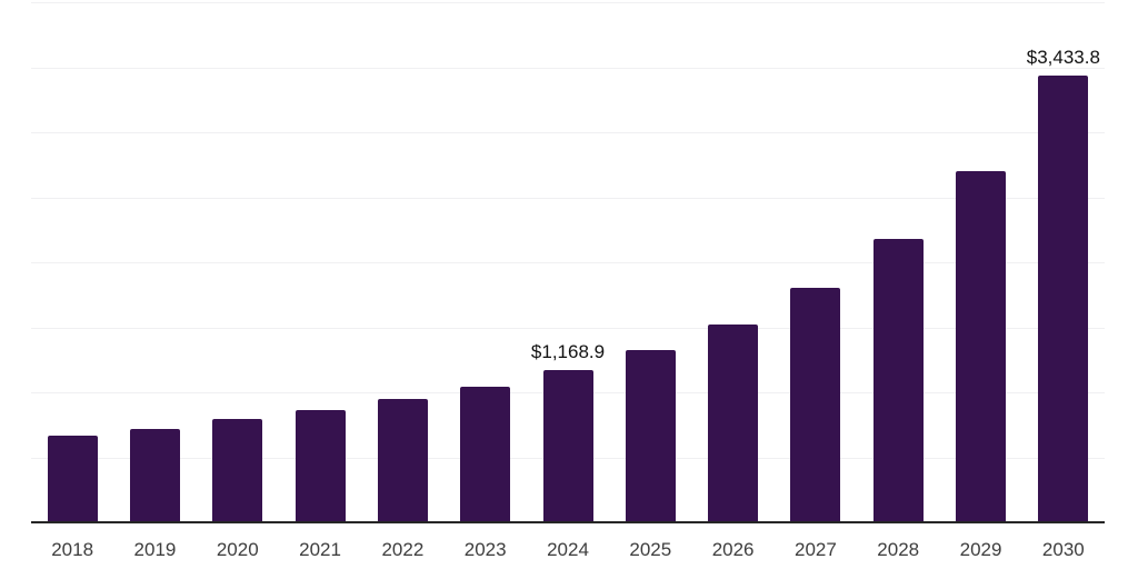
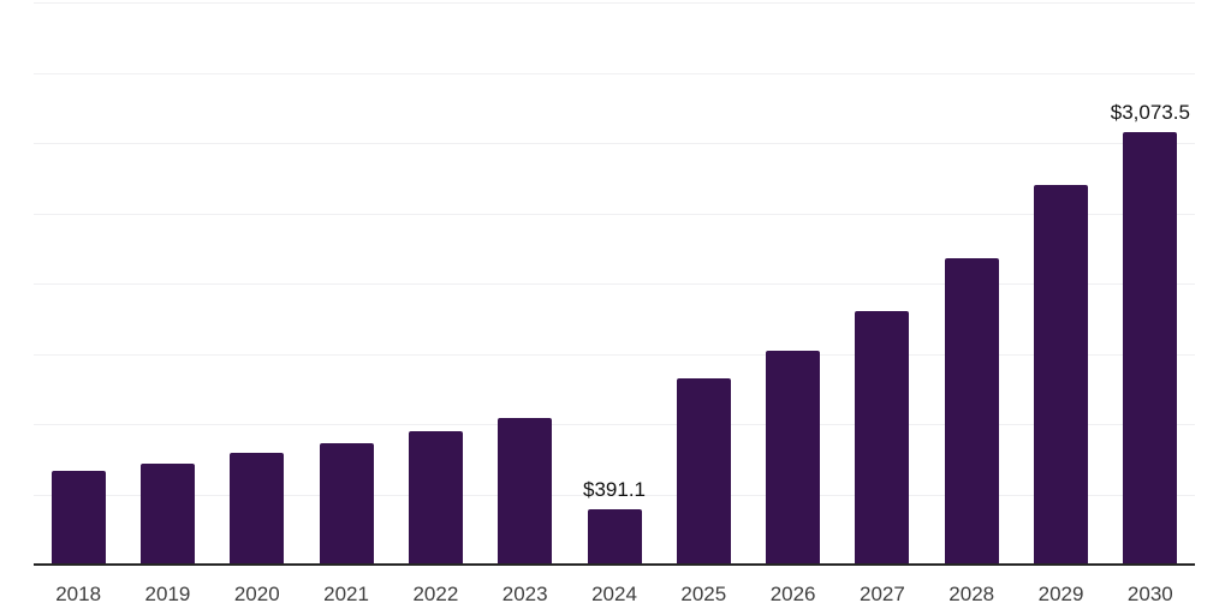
2024: $1,168.9 -> $391.1
2030: $3,433.8 -> $3,073.5
